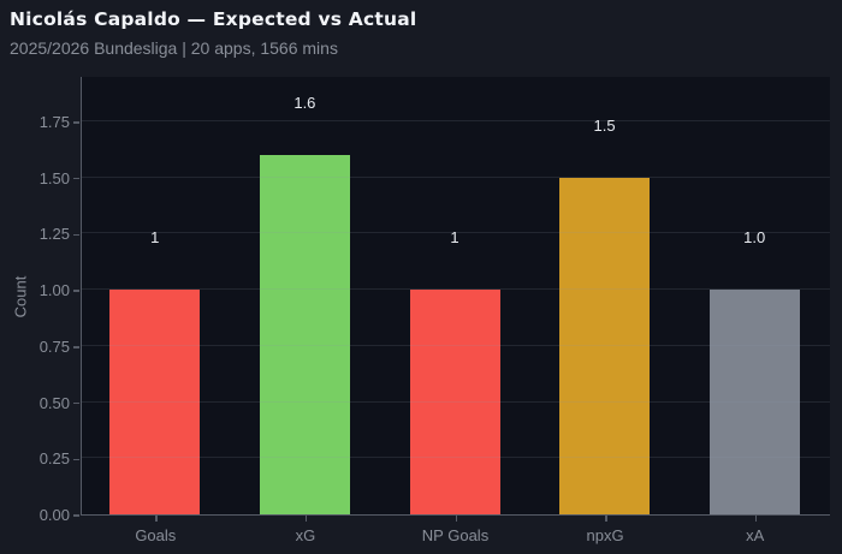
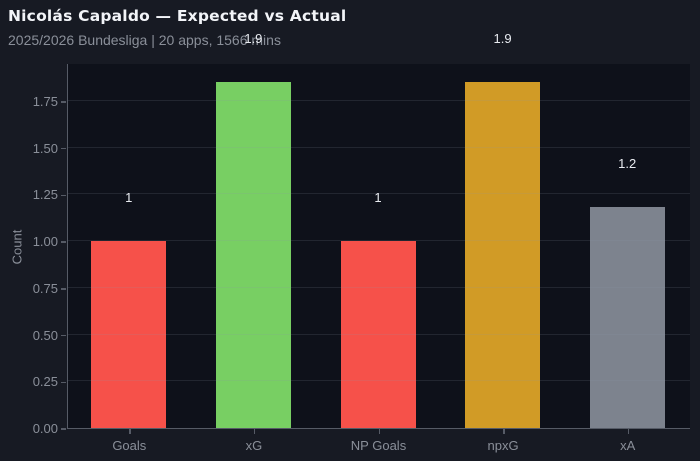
xG: 1.6 -> 1.9
npxG: 1.5 -> 1.9
xA: 1.0 -> 1.2
